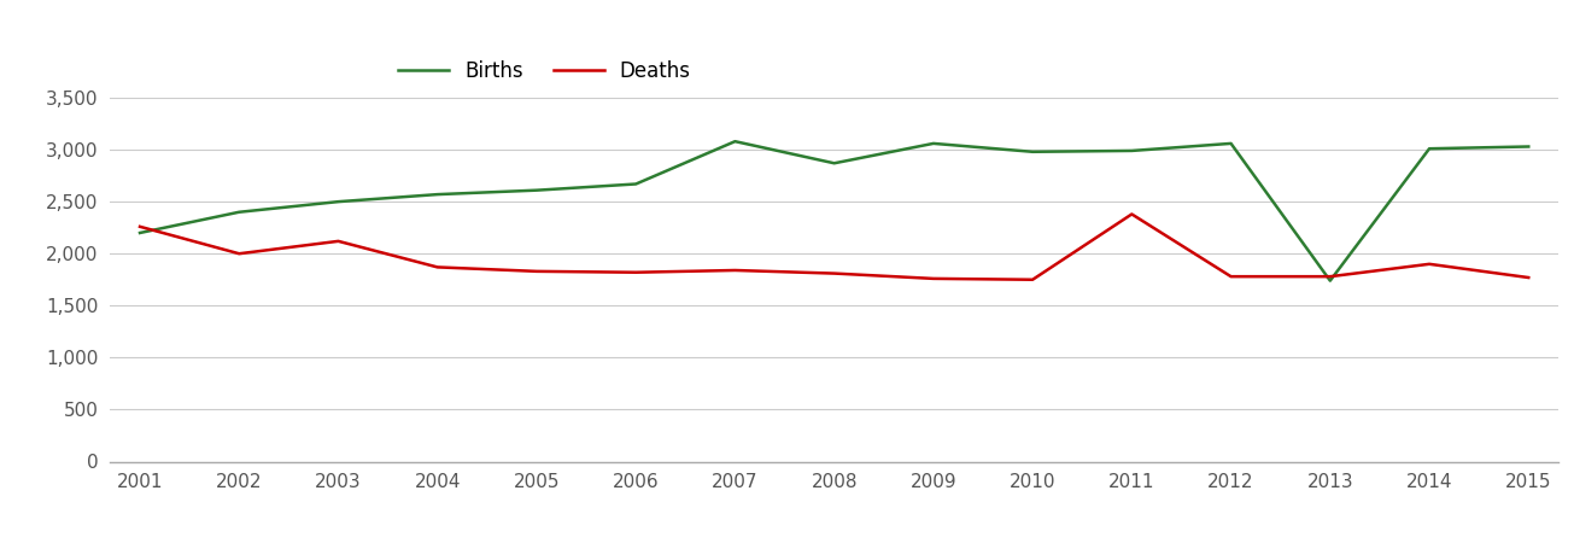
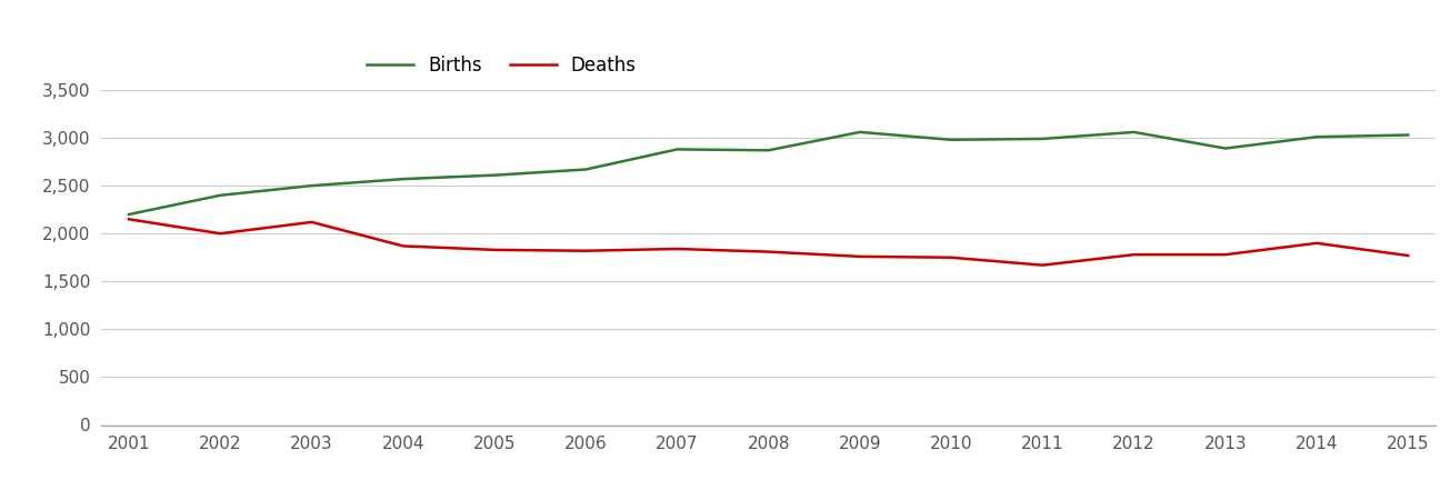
Deaths/2001: 2,260 -> 2,150
Births/2007: 3,080 -> 2,880
Deaths/2011: 2,380 -> 1,670
Births/2013: 1,740 -> 2,890
